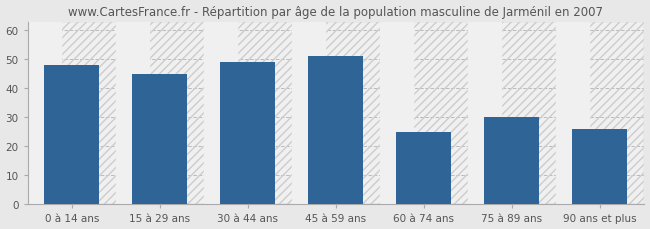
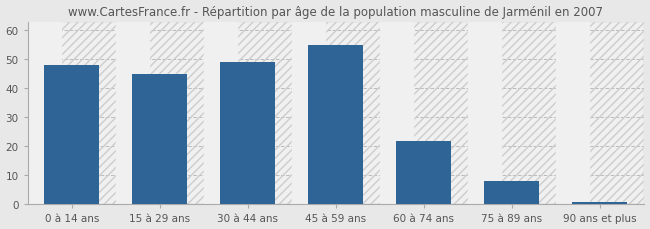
45 à 59 ans: 51 -> 55
60 à 74 ans: 25 -> 22
75 à 89 ans: 30 -> 8
90 ans et plus: 26 -> 1
